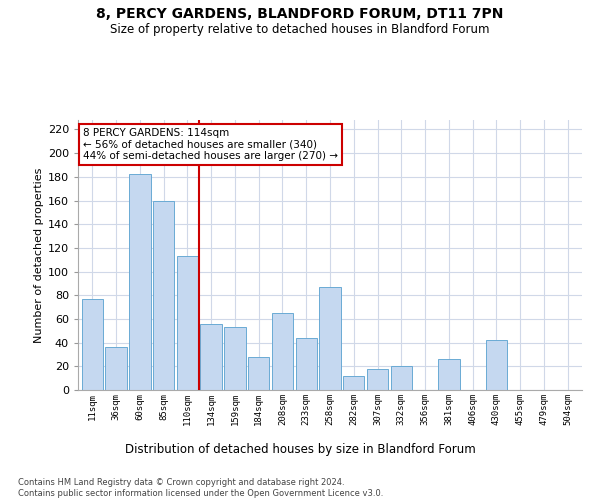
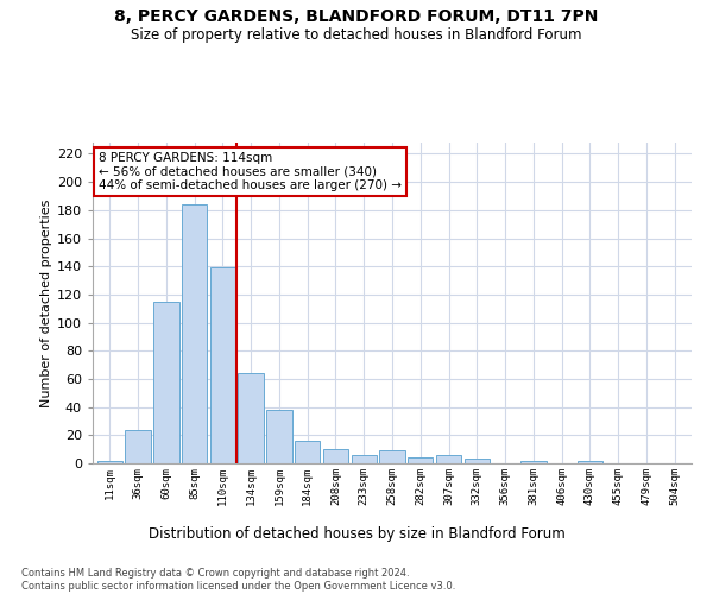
11sqm: 77 -> 2
36sqm: 36 -> 24
60sqm: 182 -> 115
85sqm: 160 -> 184
110sqm: 113 -> 139
134sqm: 56 -> 64
159sqm: 53 -> 38
184sqm: 28 -> 16
208sqm: 65 -> 10
233sqm: 44 -> 6
258sqm: 87 -> 9
282sqm: 12 -> 4
307sqm: 18 -> 6
332sqm: 20 -> 3
381sqm: 26 -> 2
430sqm: 42 -> 2
